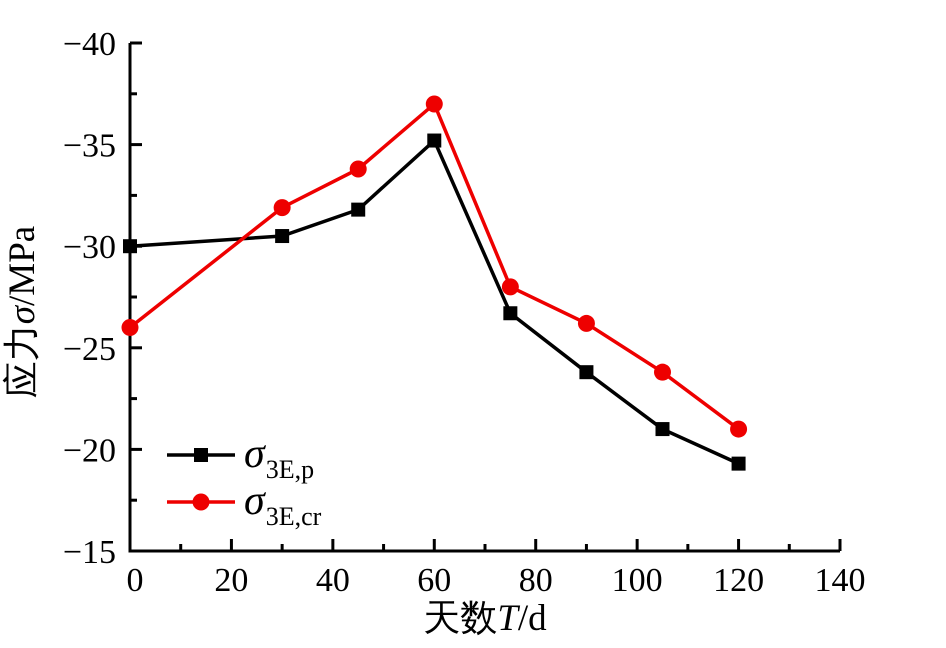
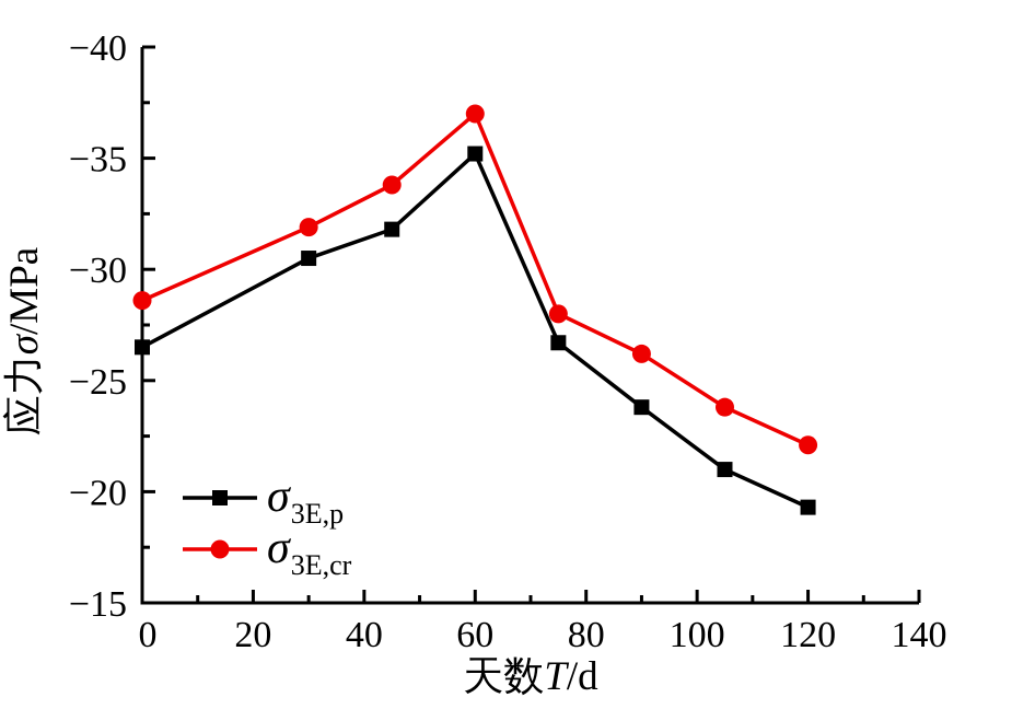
σ3E,p/0: -30 -> -26
σ3E,cr/0: -26 -> -29
σ3E,cr/120: -21 -> -22
